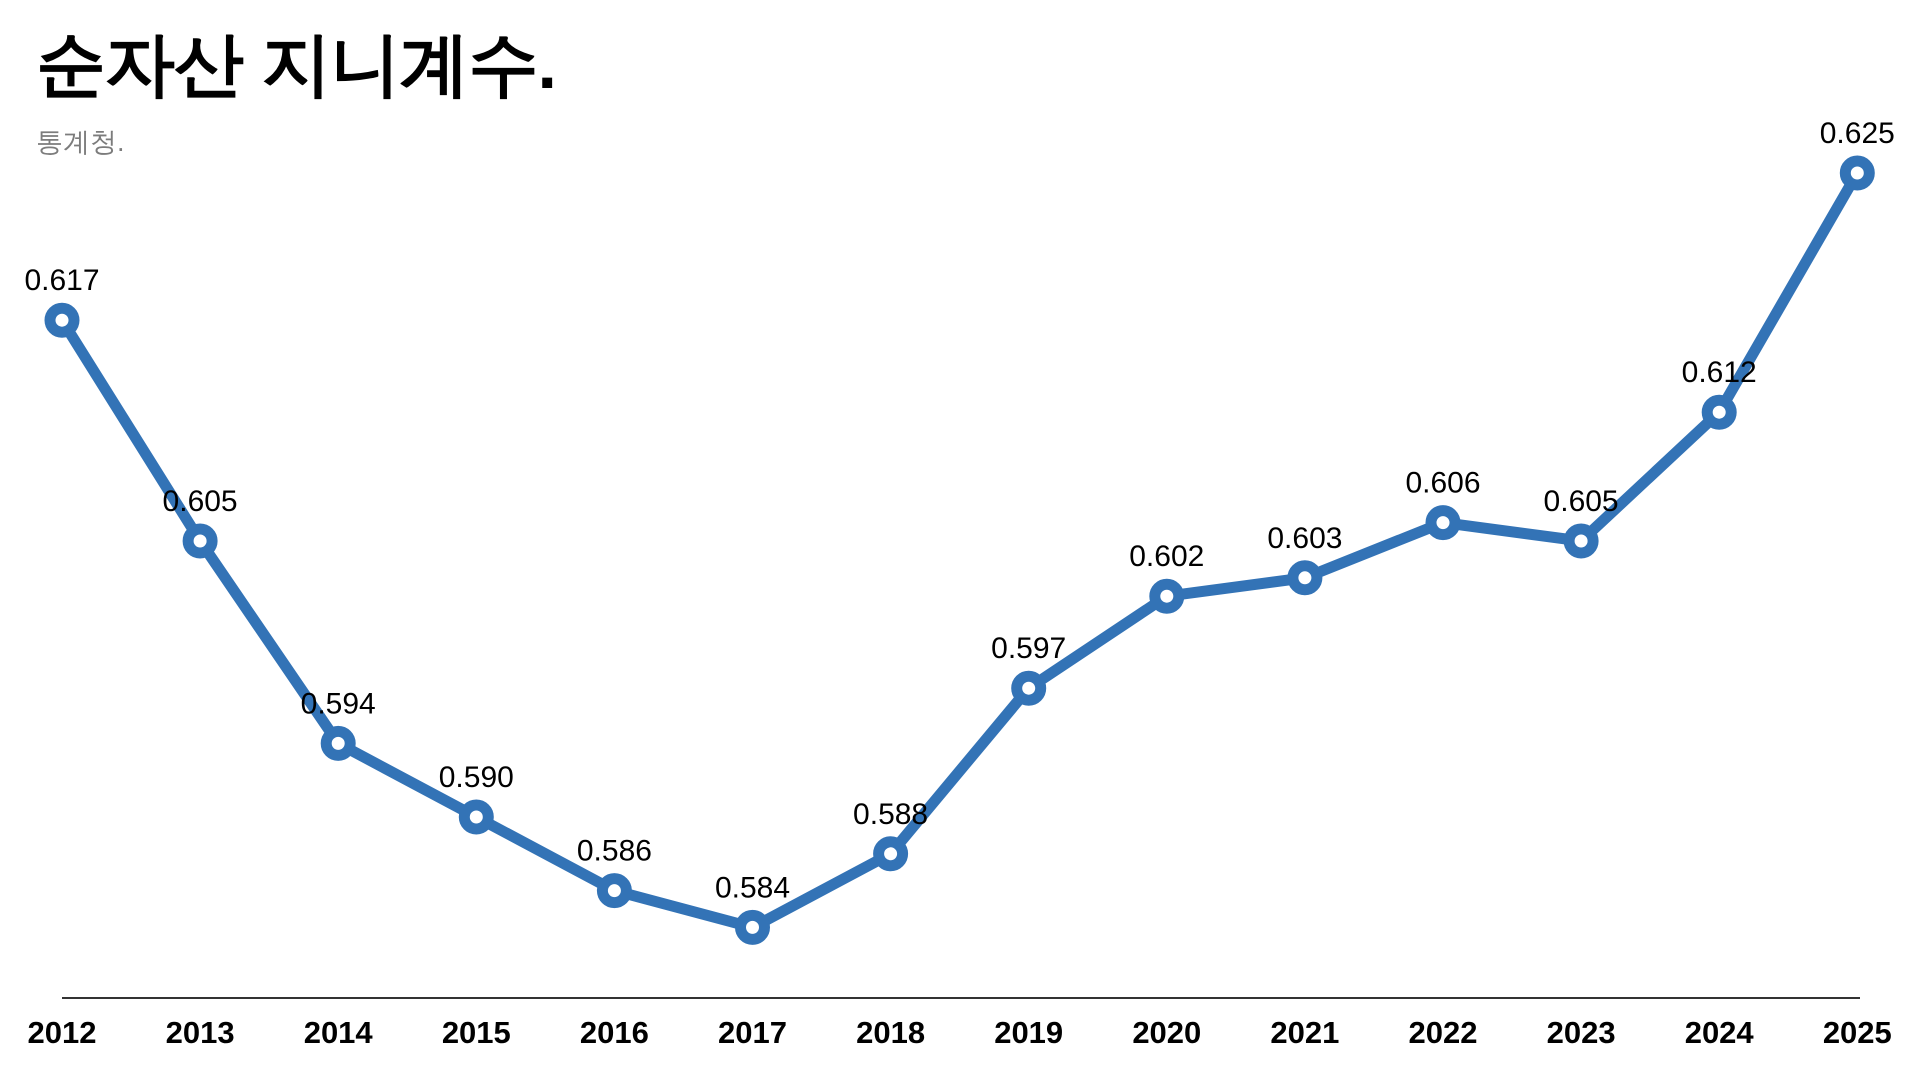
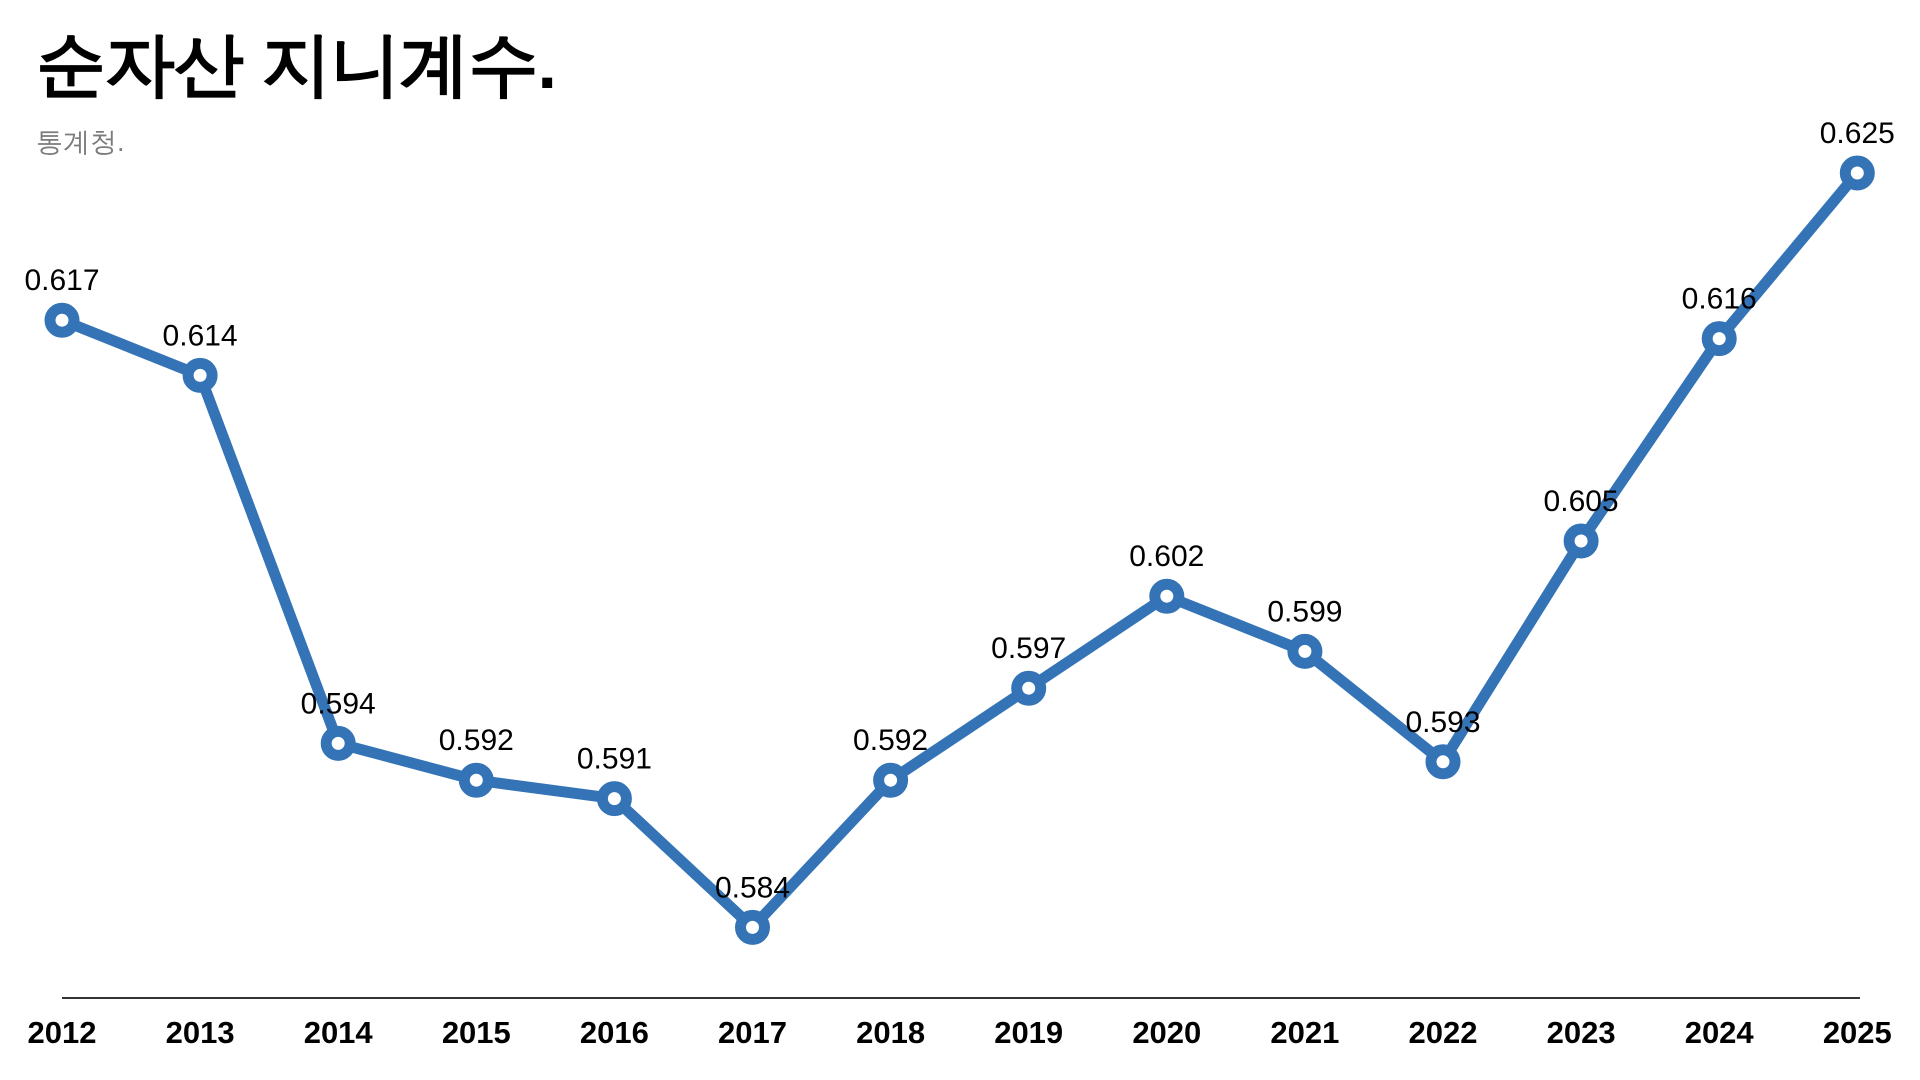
2013: 0.605 -> 0.614
2015: 0.590 -> 0.592
2016: 0.586 -> 0.591
2018: 0.588 -> 0.592
2021: 0.603 -> 0.599
2022: 0.606 -> 0.593
2024: 0.612 -> 0.616
